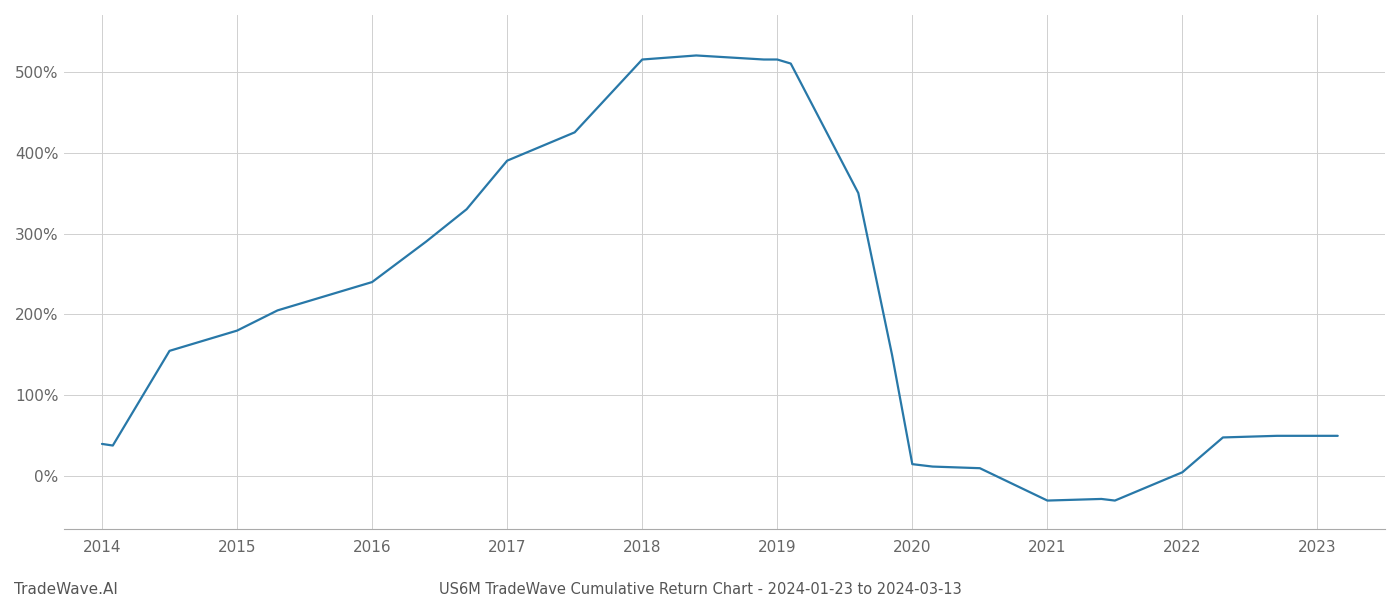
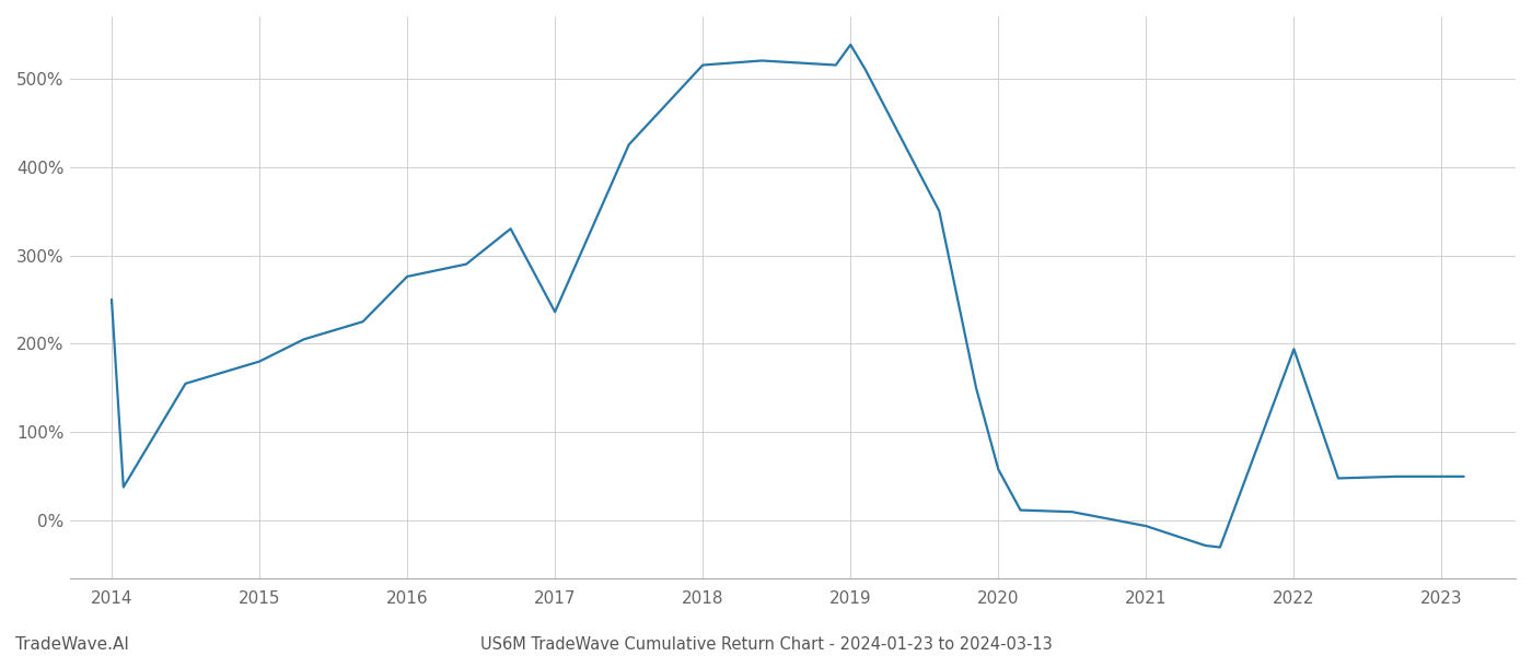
2014: 40% -> 250%
2016: 240% -> 276%
2017: 390% -> 236%
2019: 515% -> 538%
2020: 15% -> 58%
2021: -30% -> -6%
2022: 5% -> 194%
